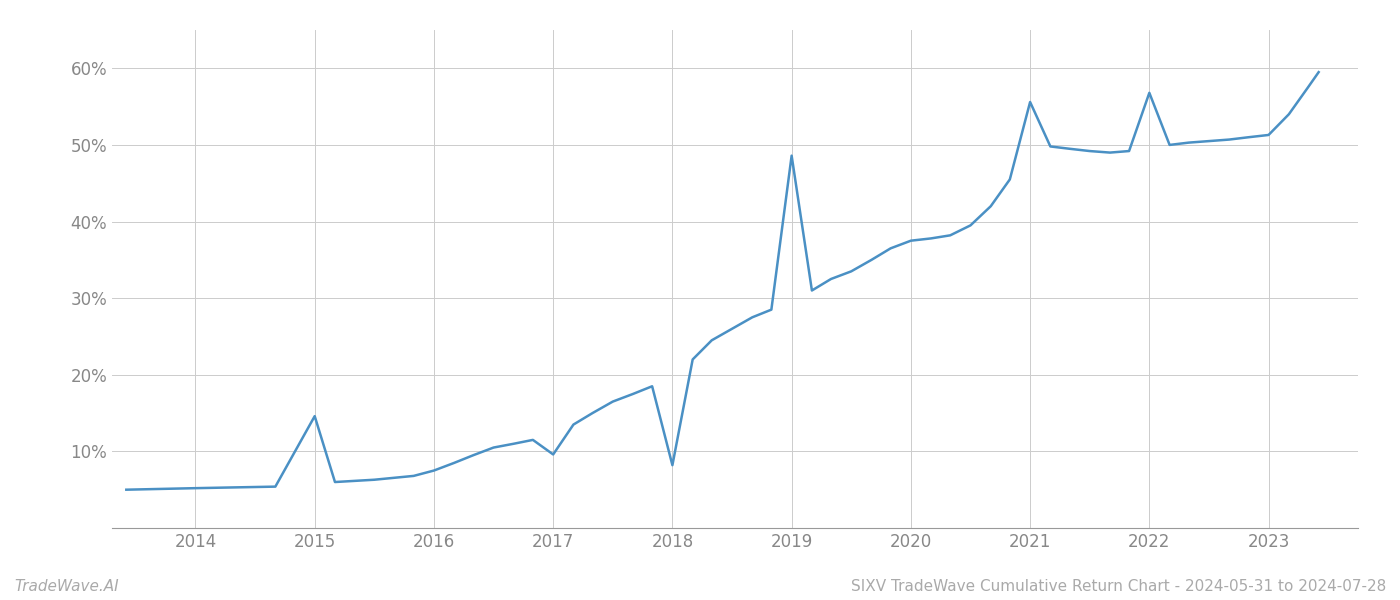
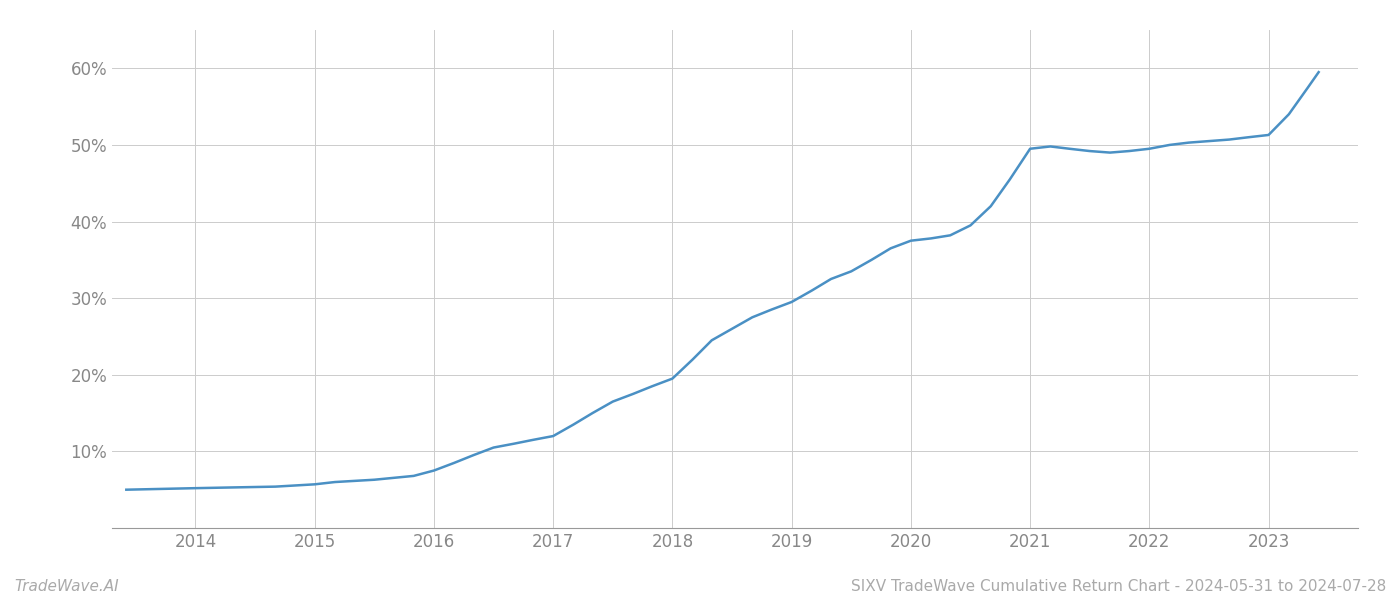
2015: 14.6% -> 5.7%
2017: 9.6% -> 12.0%
2018: 8.2% -> 19.5%
2019: 48.6% -> 29.5%
2021: 55.6% -> 49.5%
2022: 56.8% -> 49.5%
